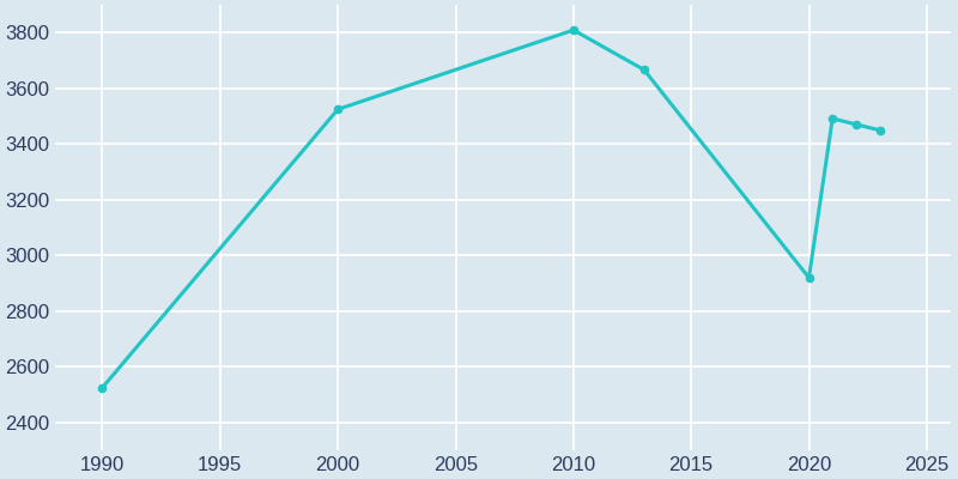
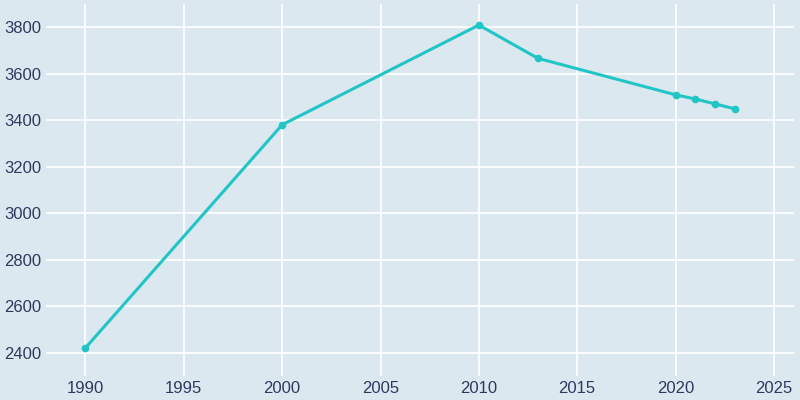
1990: 2525 -> 2421
2000: 3525 -> 3381
2020: 2920 -> 3510
